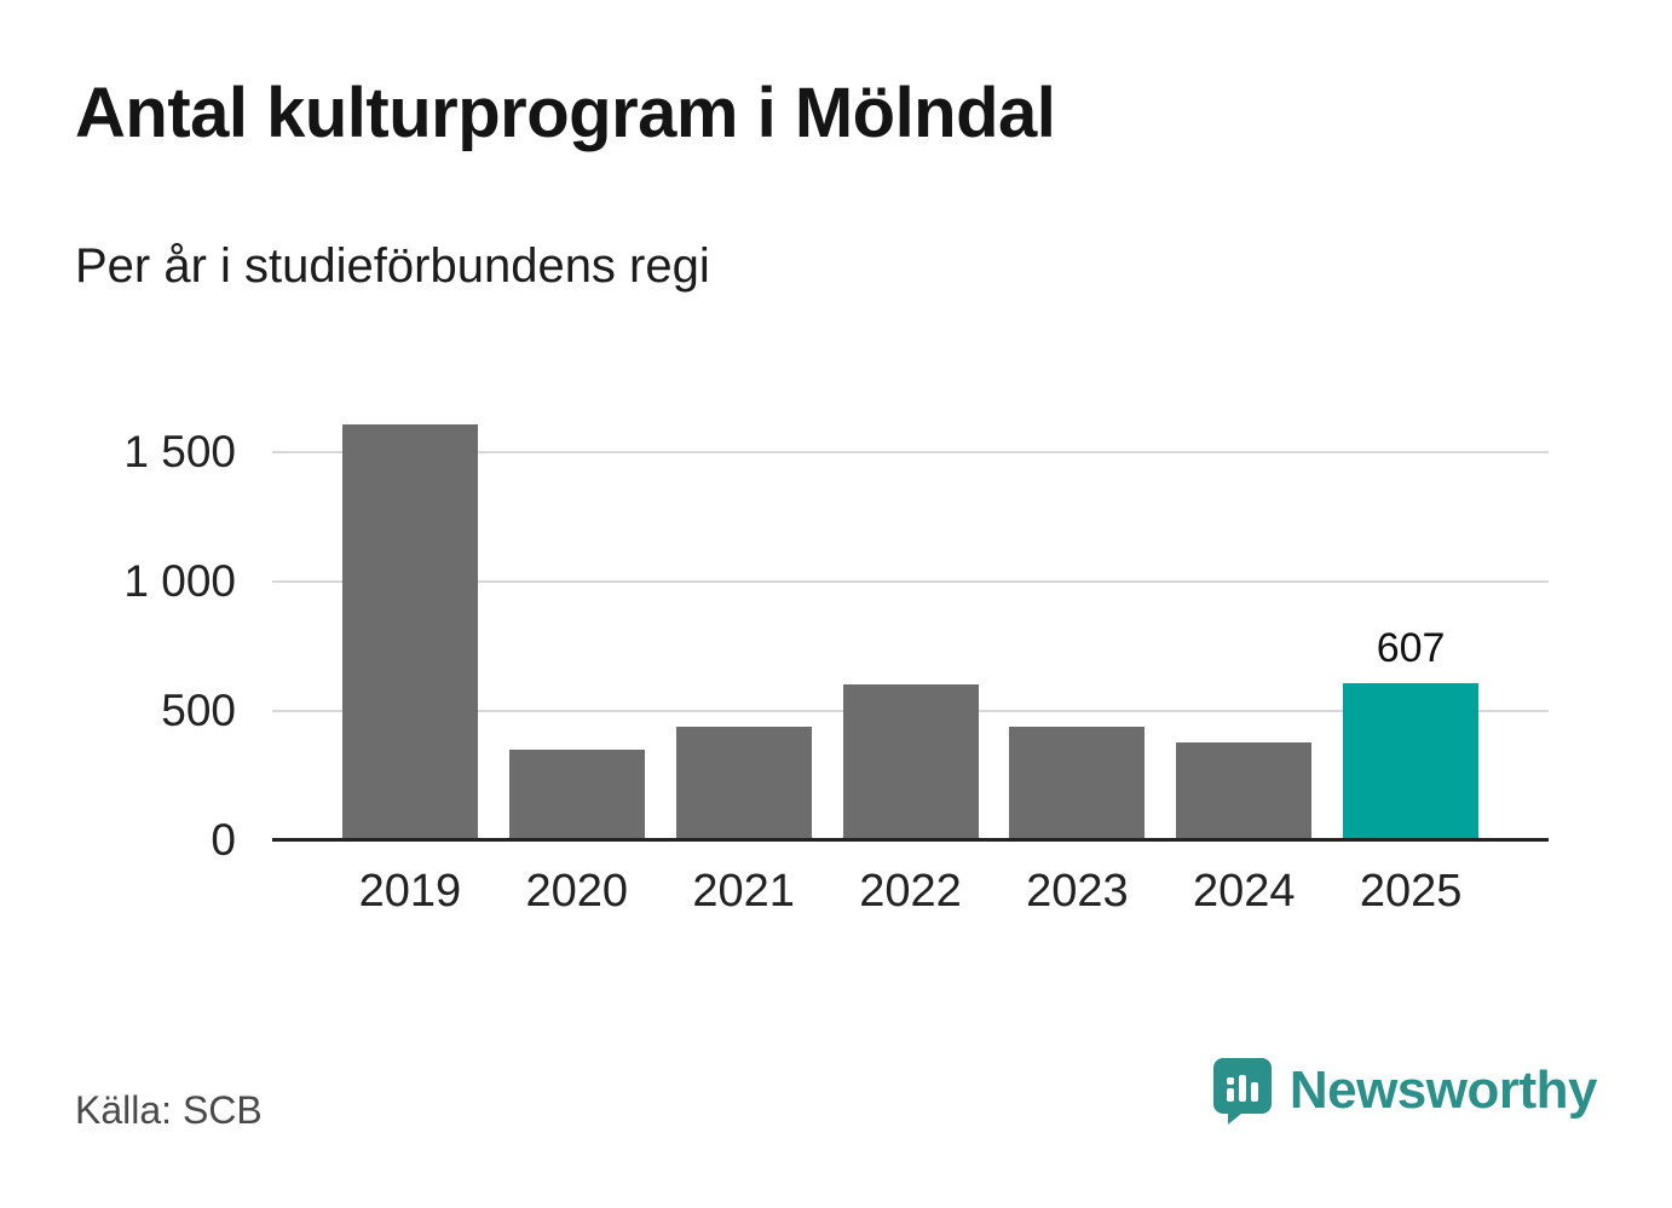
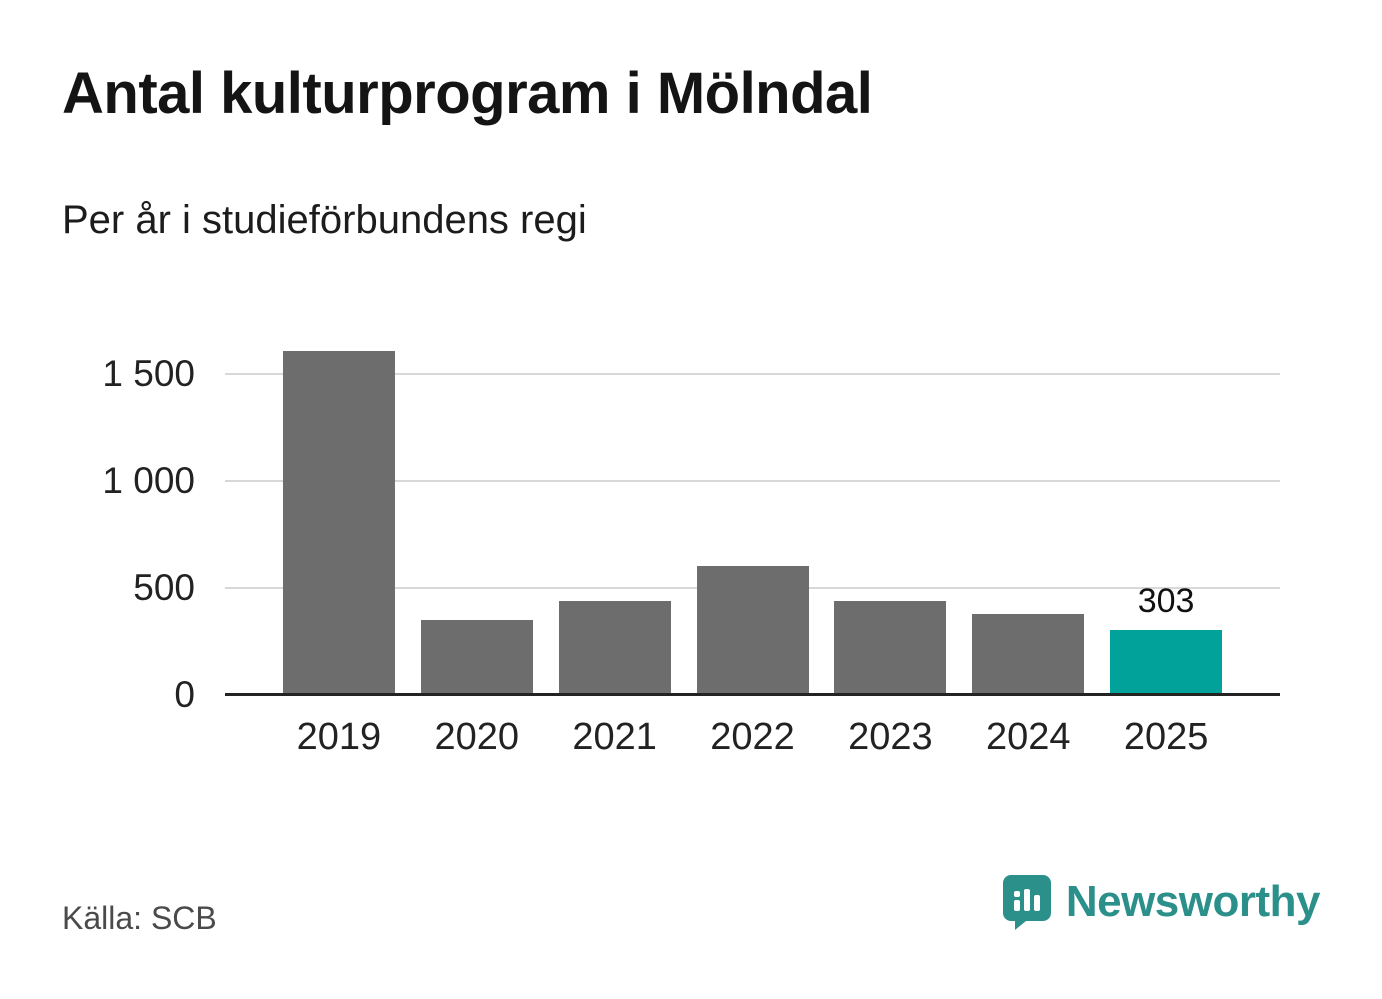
2025: 607 -> 303
